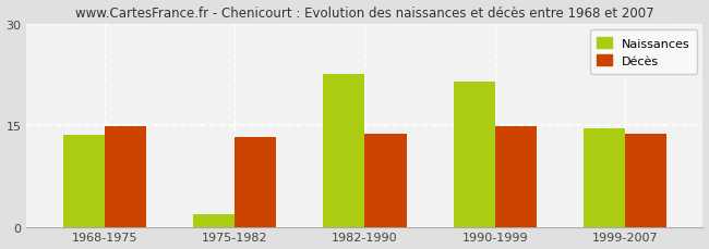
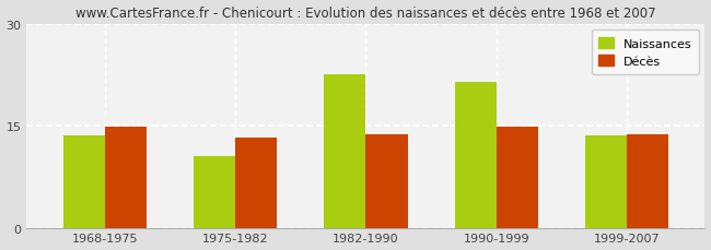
Naissances/1975-1982: 1.8 -> 10.5
Naissances/1999-2007: 14.6 -> 13.5
